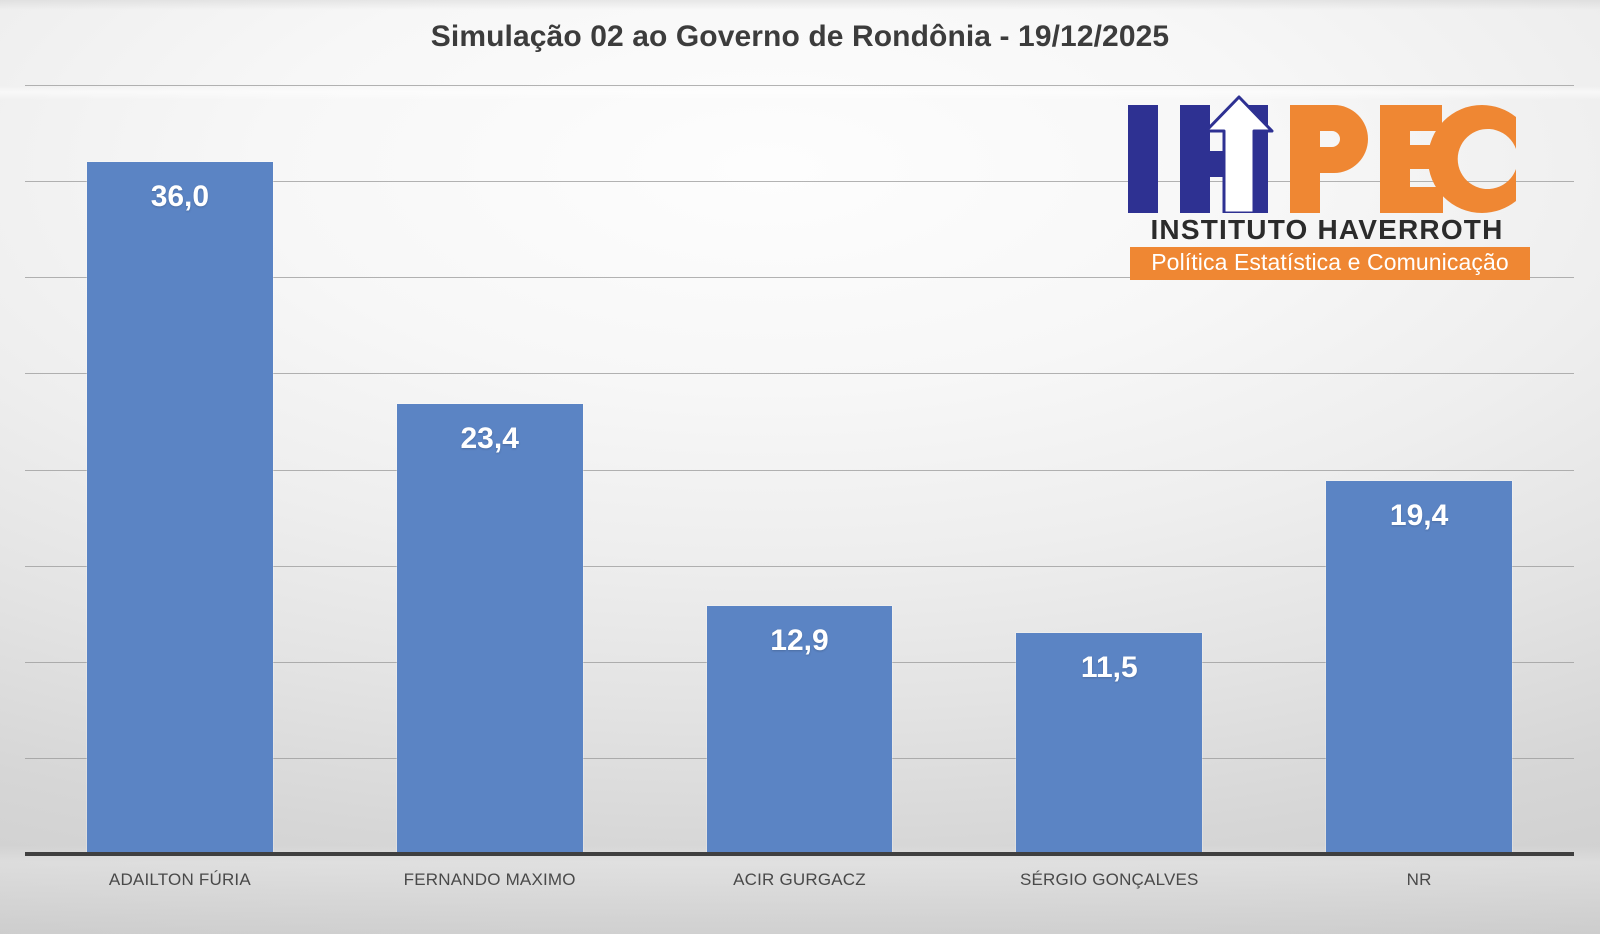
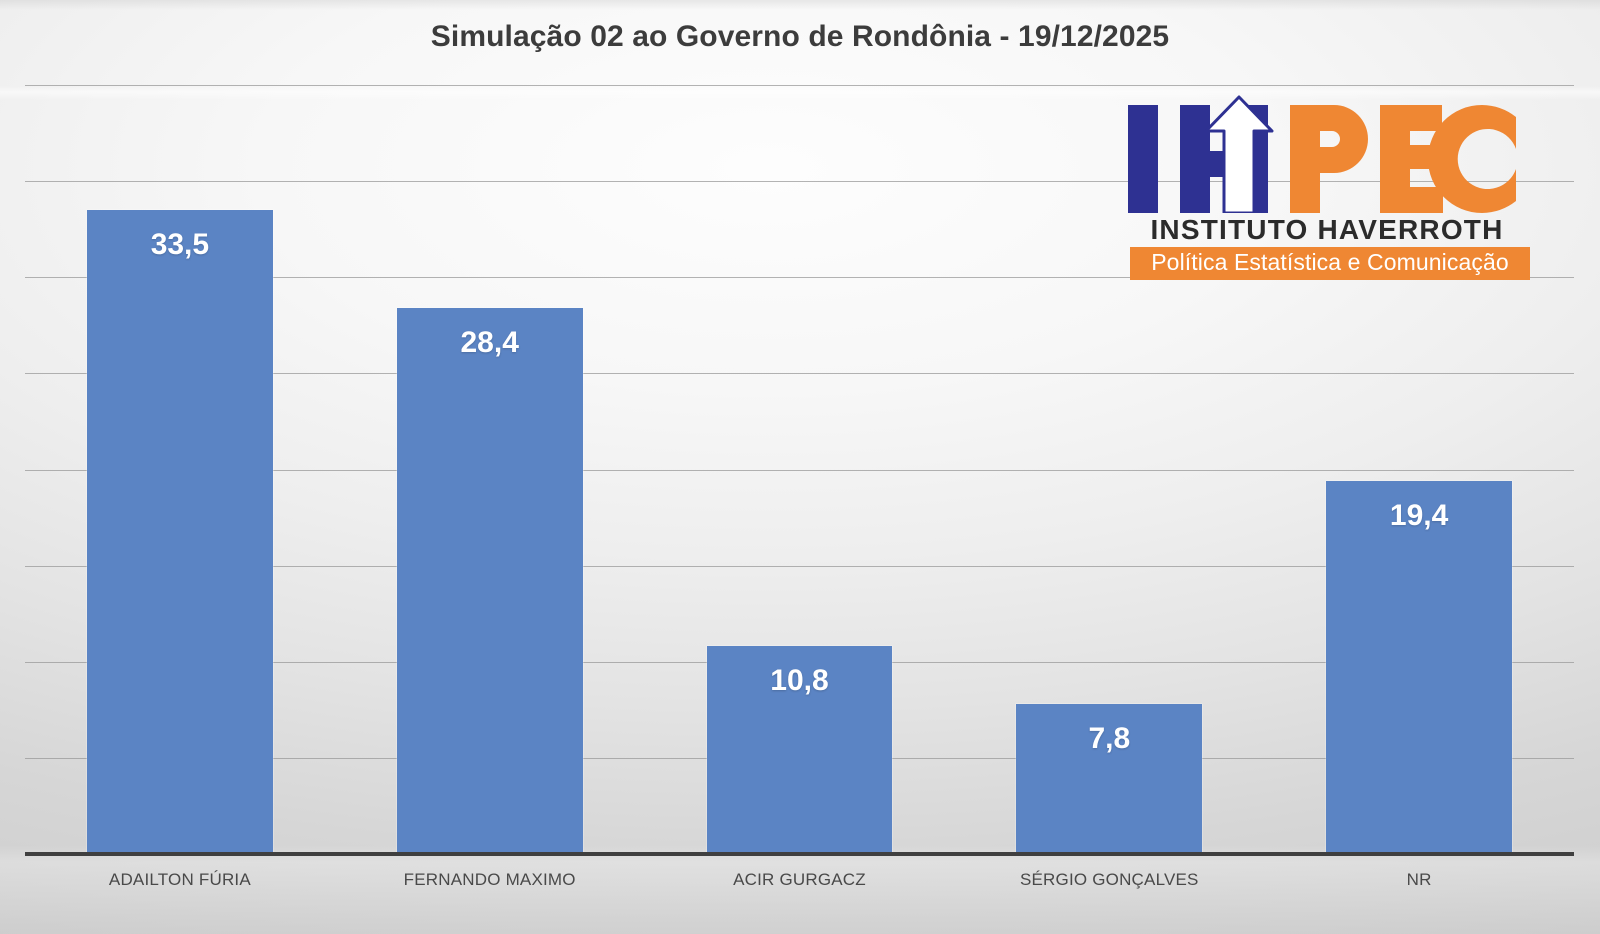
ADAILTON FÚRIA: 36,0 -> 33,5
FERNANDO MAXIMO: 23,4 -> 28,4
ACIR GURGACZ: 12,9 -> 10,8
SÉRGIO GONÇALVES: 11,5 -> 7,8
